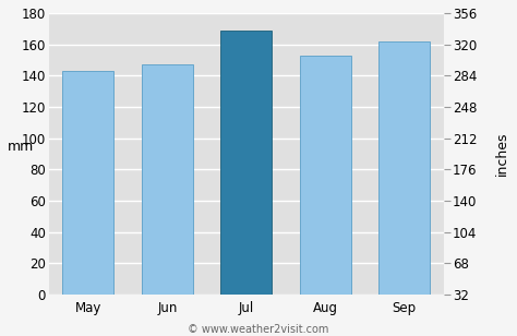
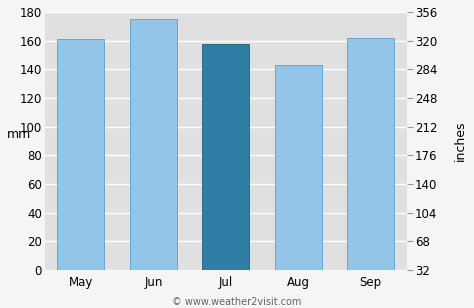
May: 143 -> 161
Jun: 147 -> 175
Jul: 169 -> 158
Aug: 153 -> 143
